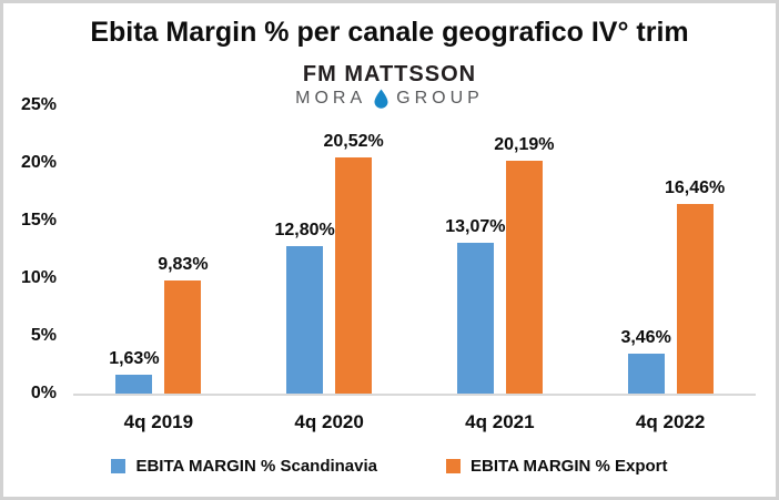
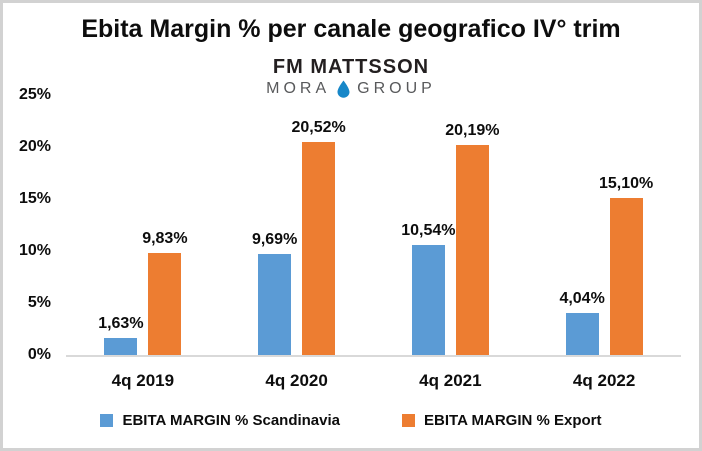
EBITA MARGIN % Scandinavia/4q 2020: 12,80% -> 9,69%
EBITA MARGIN % Scandinavia/4q 2021: 13,07% -> 10,54%
EBITA MARGIN % Scandinavia/4q 2022: 3,46% -> 4,04%
EBITA MARGIN % Export/4q 2022: 16,46% -> 15,10%
